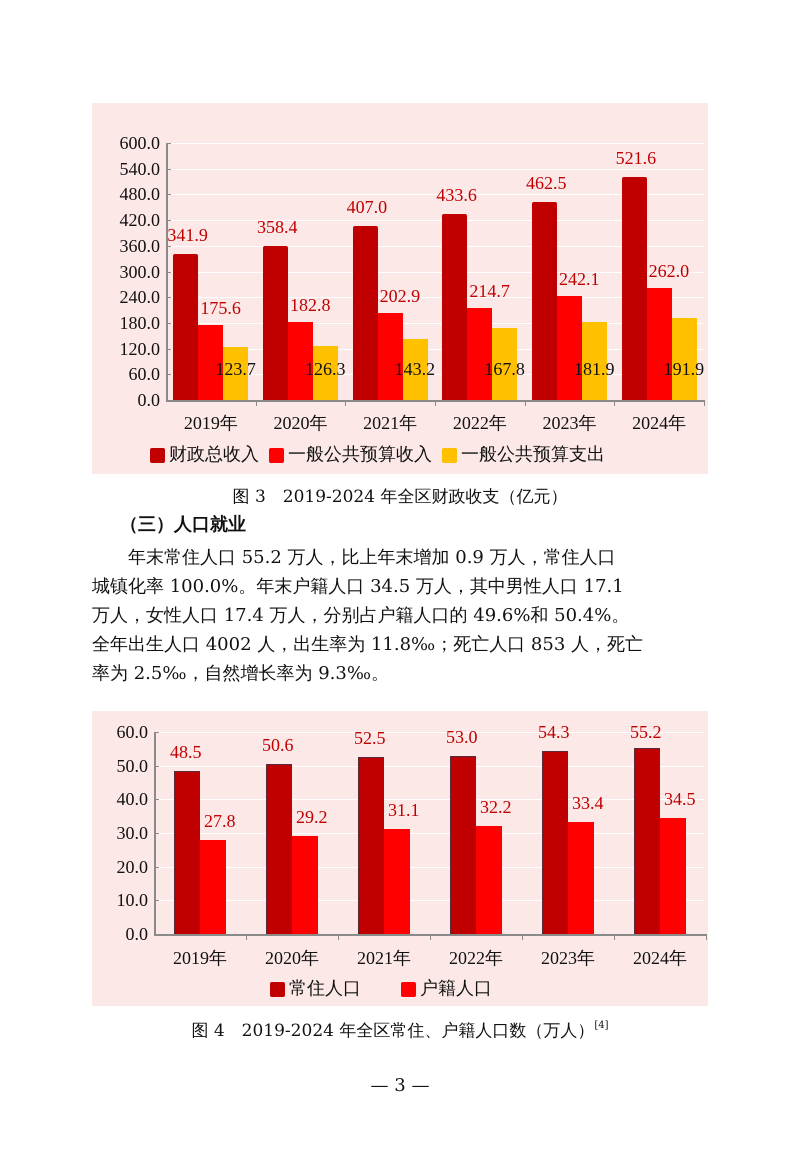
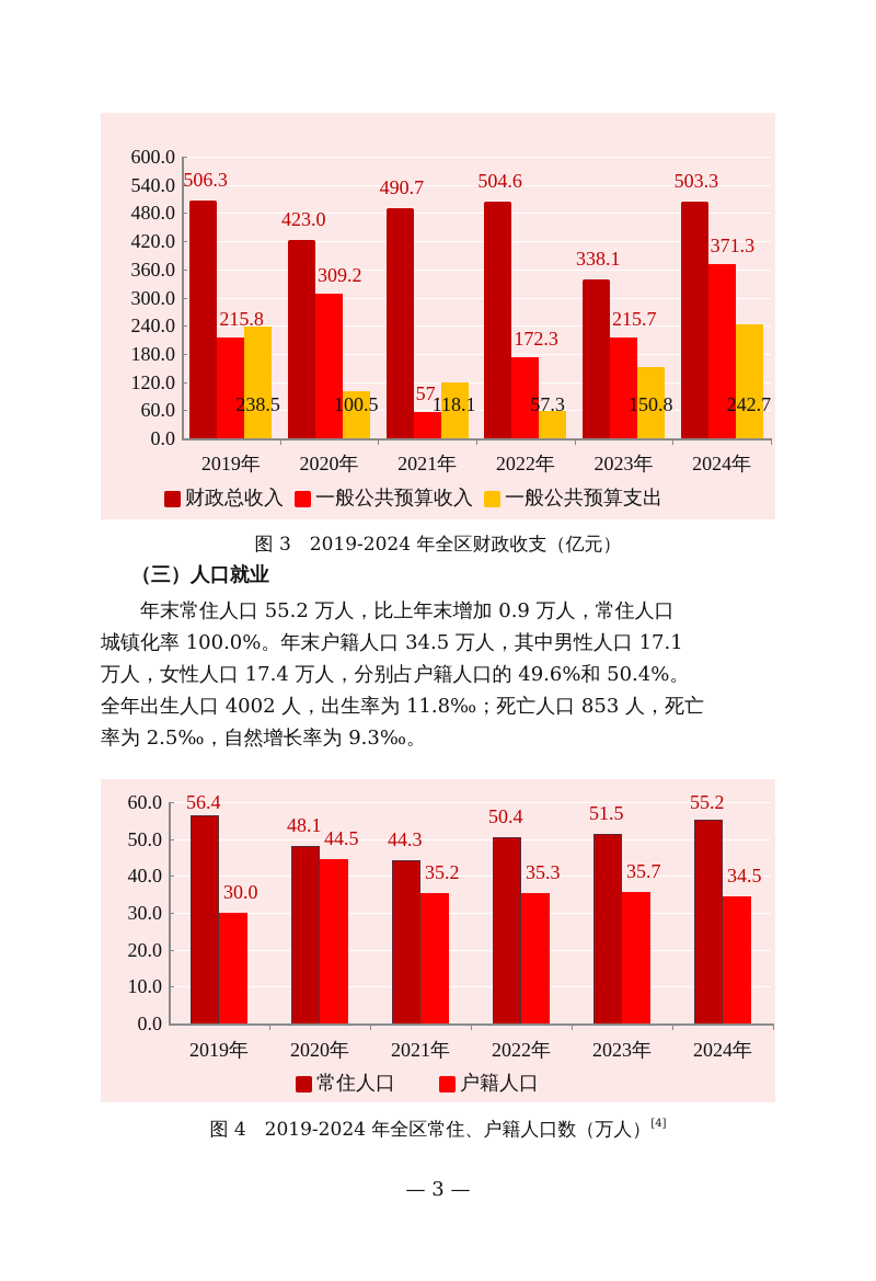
图3 2019-2024年全区财政收支（亿元）/财政总收入/2019年: 341.9 -> 506.3
图3 2019-2024年全区财政收支（亿元）/一般公共预算收入/2019年: 175.6 -> 215.8
图3 2019-2024年全区财政收支（亿元）/一般公共预算支出/2019年: 123.7 -> 238.5
图3 2019-2024年全区财政收支（亿元）/财政总收入/2020年: 358.4 -> 423.0
图3 2019-2024年全区财政收支（亿元）/一般公共预算收入/2020年: 182.8 -> 309.2
图3 2019-2024年全区财政收支（亿元）/一般公共预算支出/2020年: 126.3 -> 100.5
图3 2019-2024年全区财政收支（亿元）/财政总收入/2021年: 407.0 -> 490.7
图3 2019-2024年全区财政收支（亿元）/一般公共预算收入/2021年: 202.9 -> 57.1
图3 2019-2024年全区财政收支（亿元）/一般公共预算支出/2021年: 143.2 -> 118.1
图3 2019-2024年全区财政收支（亿元）/财政总收入/2022年: 433.6 -> 504.6
图3 2019-2024年全区财政收支（亿元）/一般公共预算收入/2022年: 214.7 -> 172.3
图3 2019-2024年全区财政收支（亿元）/一般公共预算支出/2022年: 167.8 -> 57.3
图3 2019-2024年全区财政收支（亿元）/财政总收入/2023年: 462.5 -> 338.1
图3 2019-2024年全区财政收支（亿元）/一般公共预算收入/2023年: 242.1 -> 215.7
图3 2019-2024年全区财政收支（亿元）/一般公共预算支出/2023年: 181.9 -> 150.8
图3 2019-2024年全区财政收支（亿元）/财政总收入/2024年: 521.6 -> 503.3
图3 2019-2024年全区财政收支（亿元）/一般公共预算收入/2024年: 262.0 -> 371.3
图3 2019-2024年全区财政收支（亿元）/一般公共预算支出/2024年: 191.9 -> 242.7
图4 2019-2024年全区常住、户籍人口数（万人）[4]/常住人口/2019年: 48.5 -> 56.4
图4 2019-2024年全区常住、户籍人口数（万人）[4]/户籍人口/2019年: 27.8 -> 30.0
图4 2019-2024年全区常住、户籍人口数（万人）[4]/常住人口/2020年: 50.6 -> 48.1
图4 2019-2024年全区常住、户籍人口数（万人）[4]/户籍人口/2020年: 29.2 -> 44.5
图4 2019-2024年全区常住、户籍人口数（万人）[4]/常住人口/2021年: 52.5 -> 44.3
图4 2019-2024年全区常住、户籍人口数（万人）[4]/户籍人口/2021年: 31.1 -> 35.2
图4 2019-2024年全区常住、户籍人口数（万人）[4]/常住人口/2022年: 53.0 -> 50.4
图4 2019-2024年全区常住、户籍人口数（万人）[4]/户籍人口/2022年: 32.2 -> 35.3
图4 2019-2024年全区常住、户籍人口数（万人）[4]/常住人口/2023年: 54.3 -> 51.5
图4 2019-2024年全区常住、户籍人口数（万人）[4]/户籍人口/2023年: 33.4 -> 35.7
